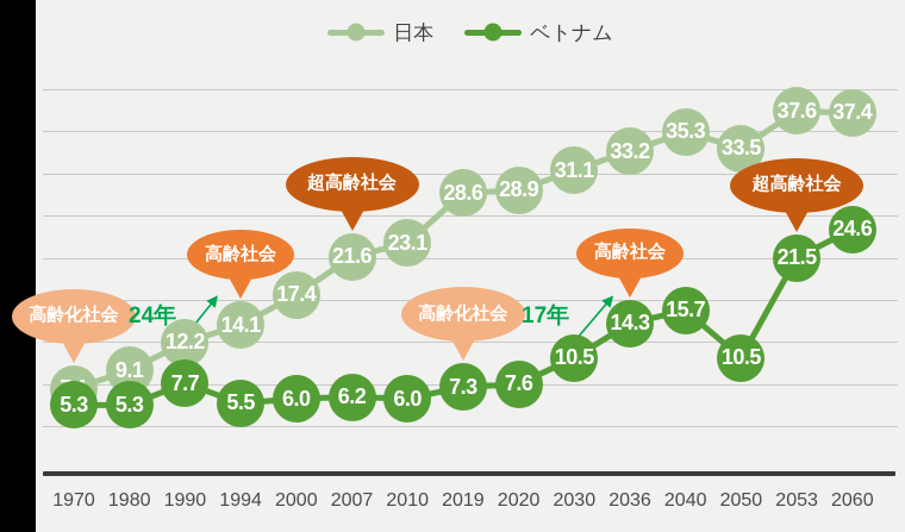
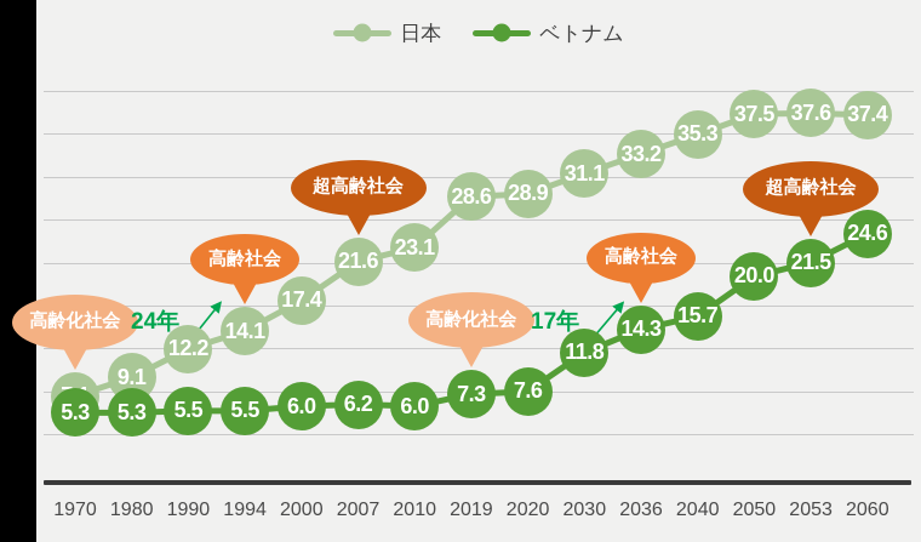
ベトナム/1990: 7.7 -> 5.5
ベトナム/2030: 10.5 -> 11.8
日本/2050: 33.5 -> 37.5
ベトナム/2050: 10.5 -> 20.0
